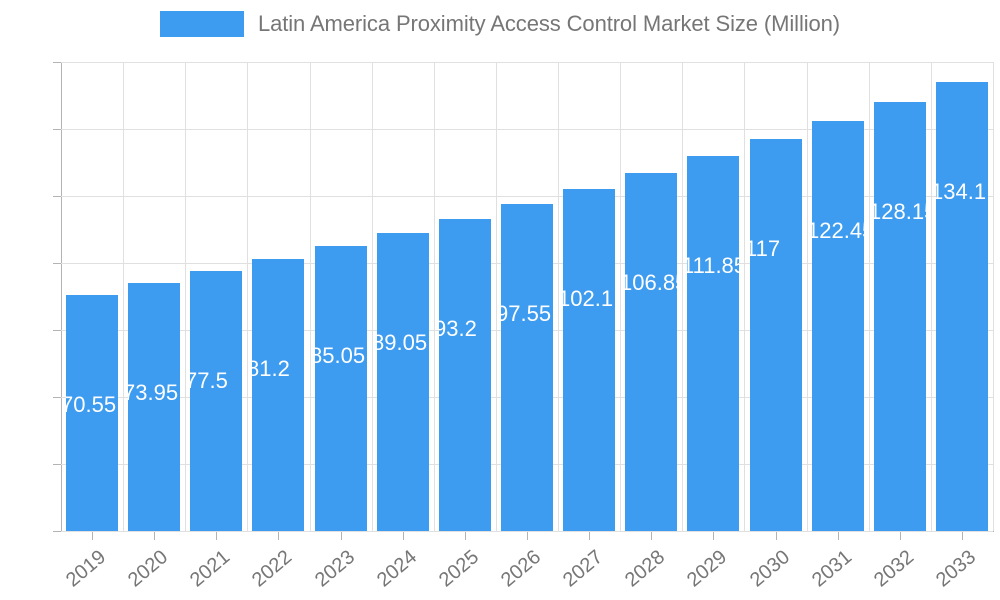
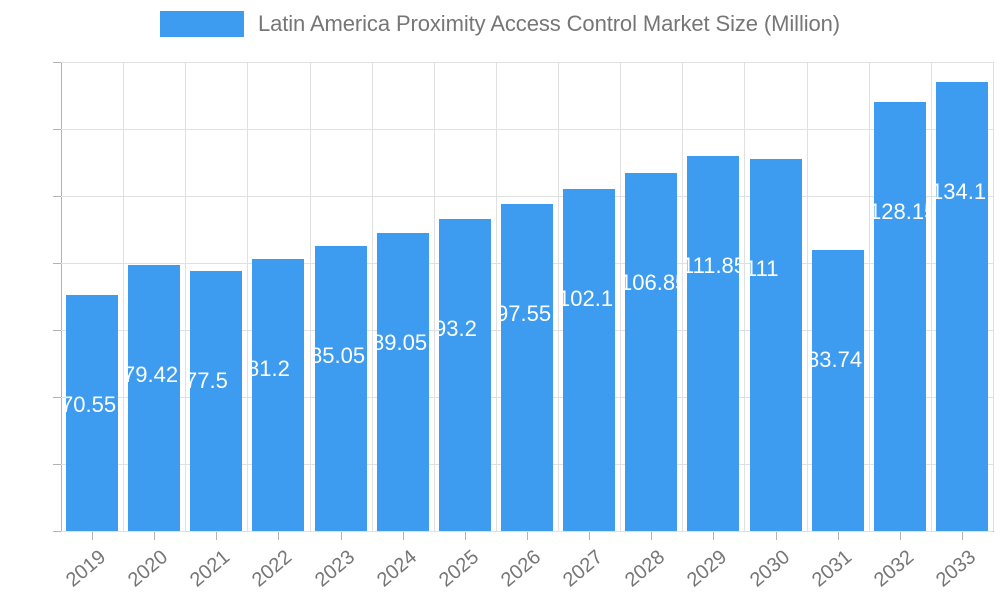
2020: 73.95 -> 79.42
2030: 117 -> 111
2031: 122.45 -> 83.74
